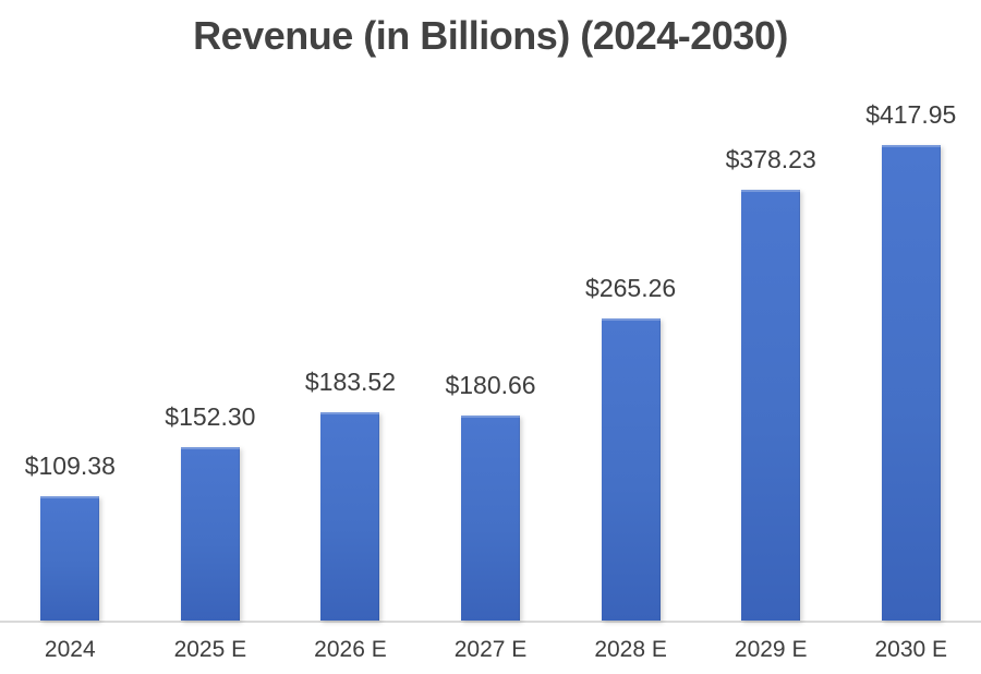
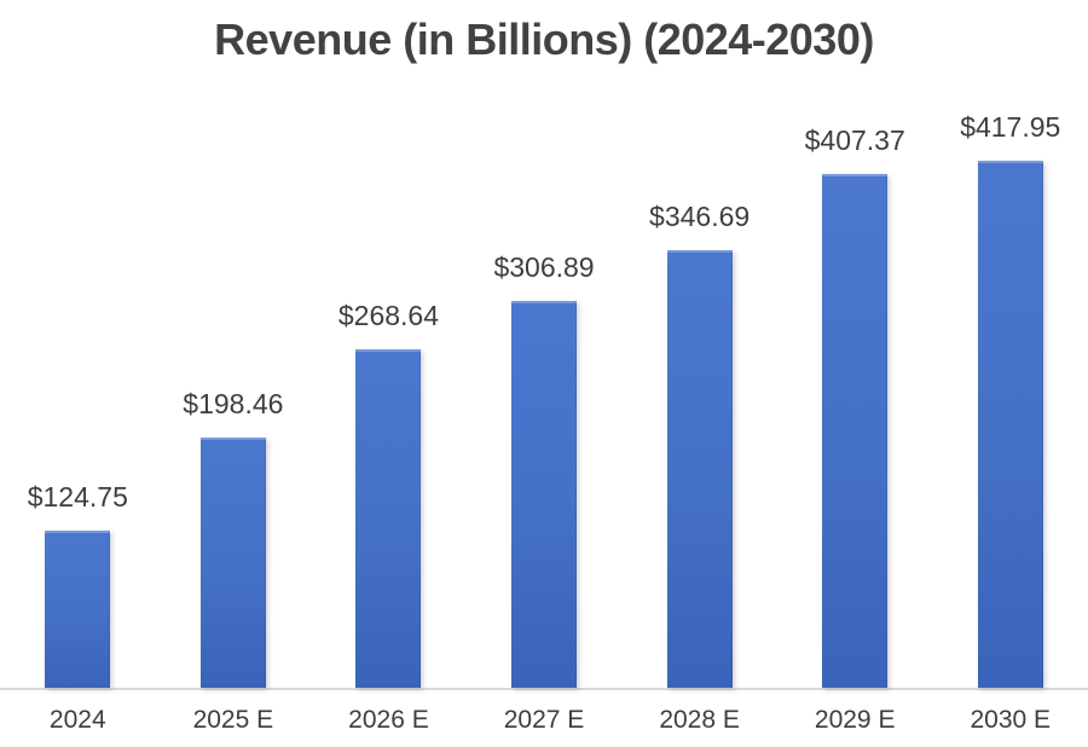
2024: $109.38 -> $124.75
2025 E: $152.30 -> $198.46
2026 E: $183.52 -> $268.64
2027 E: $180.66 -> $306.89
2028 E: $265.26 -> $346.69
2029 E: $378.23 -> $407.37
